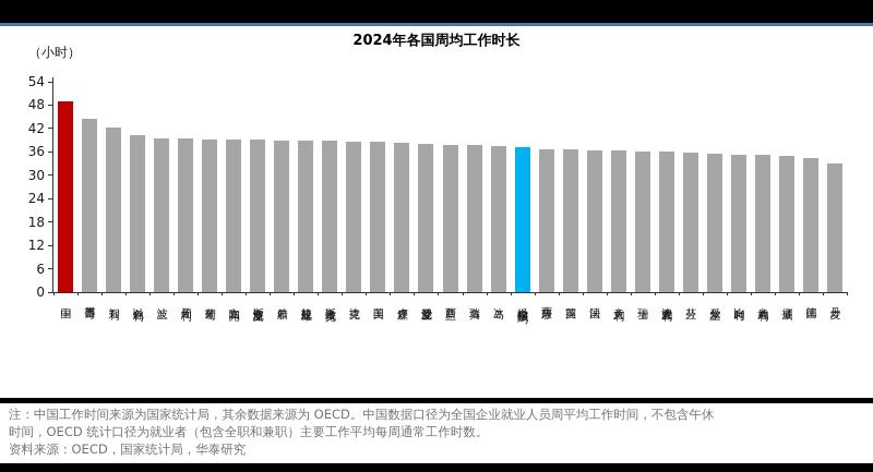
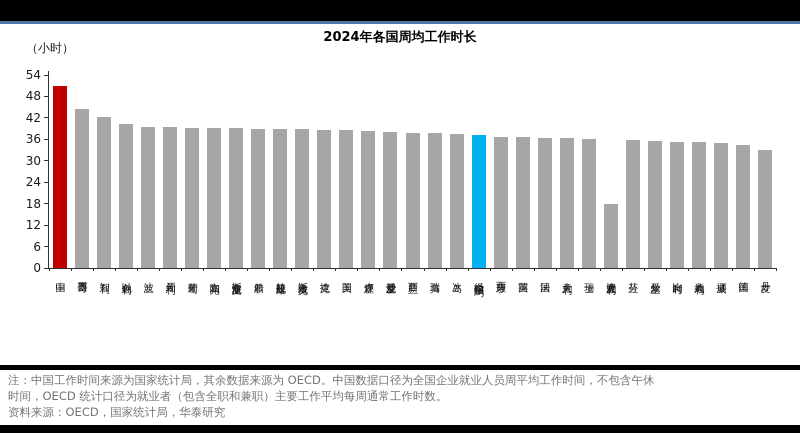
中国: 49 -> 51
澳大利亚: 36 -> 18
